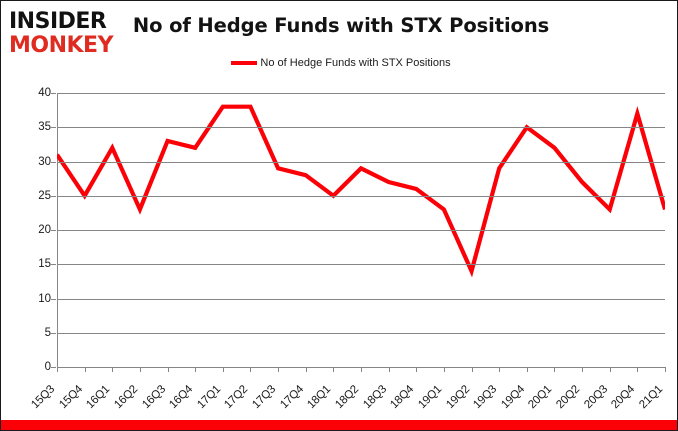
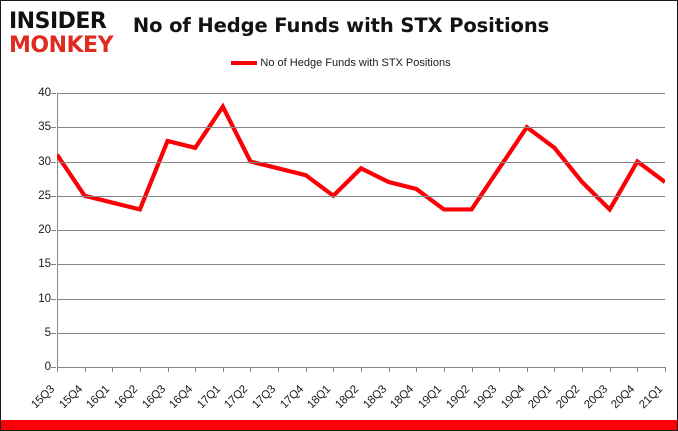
16Q1: 32 -> 24
17Q2: 38 -> 30
19Q2: 14 -> 23
20Q4: 37 -> 30
21Q1: 23 -> 27
